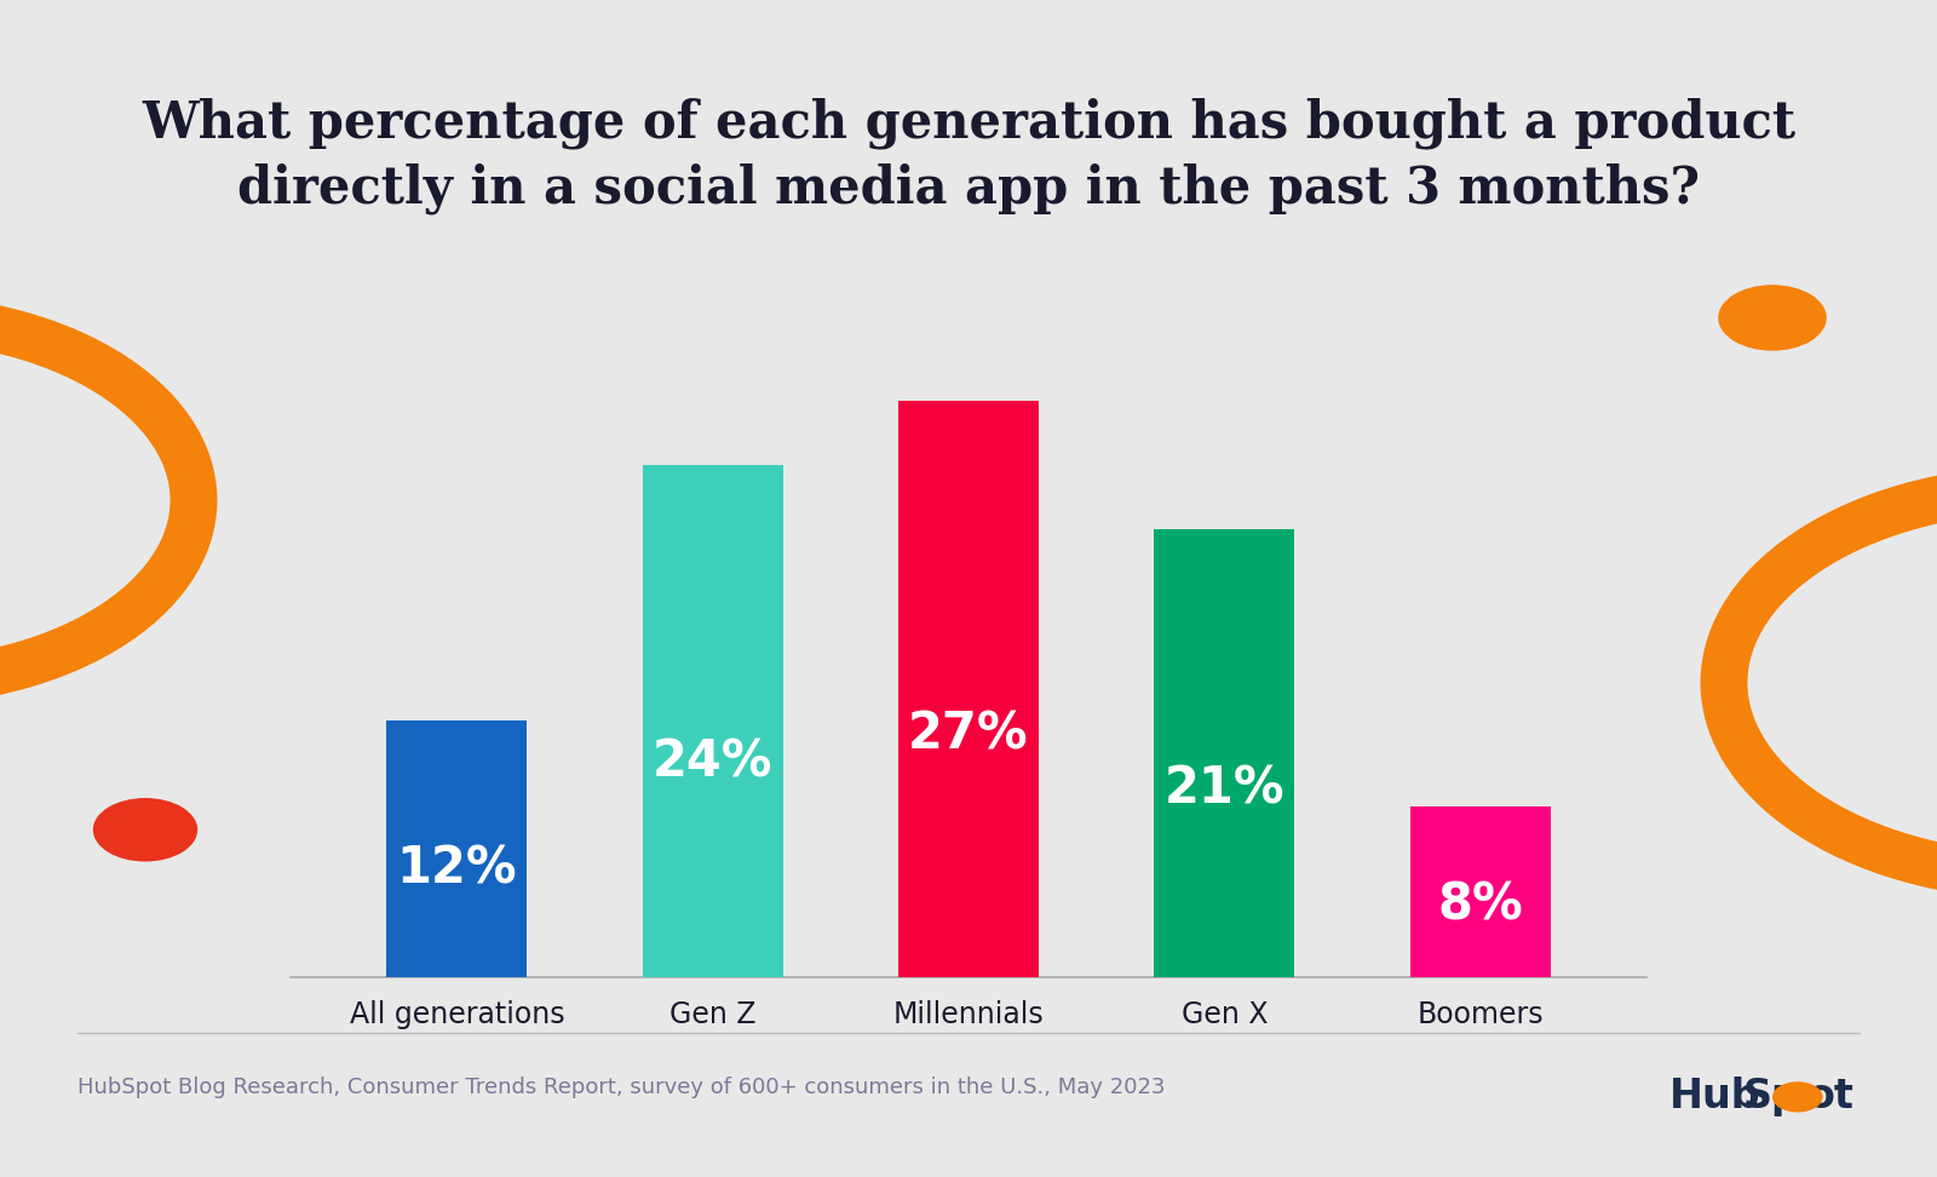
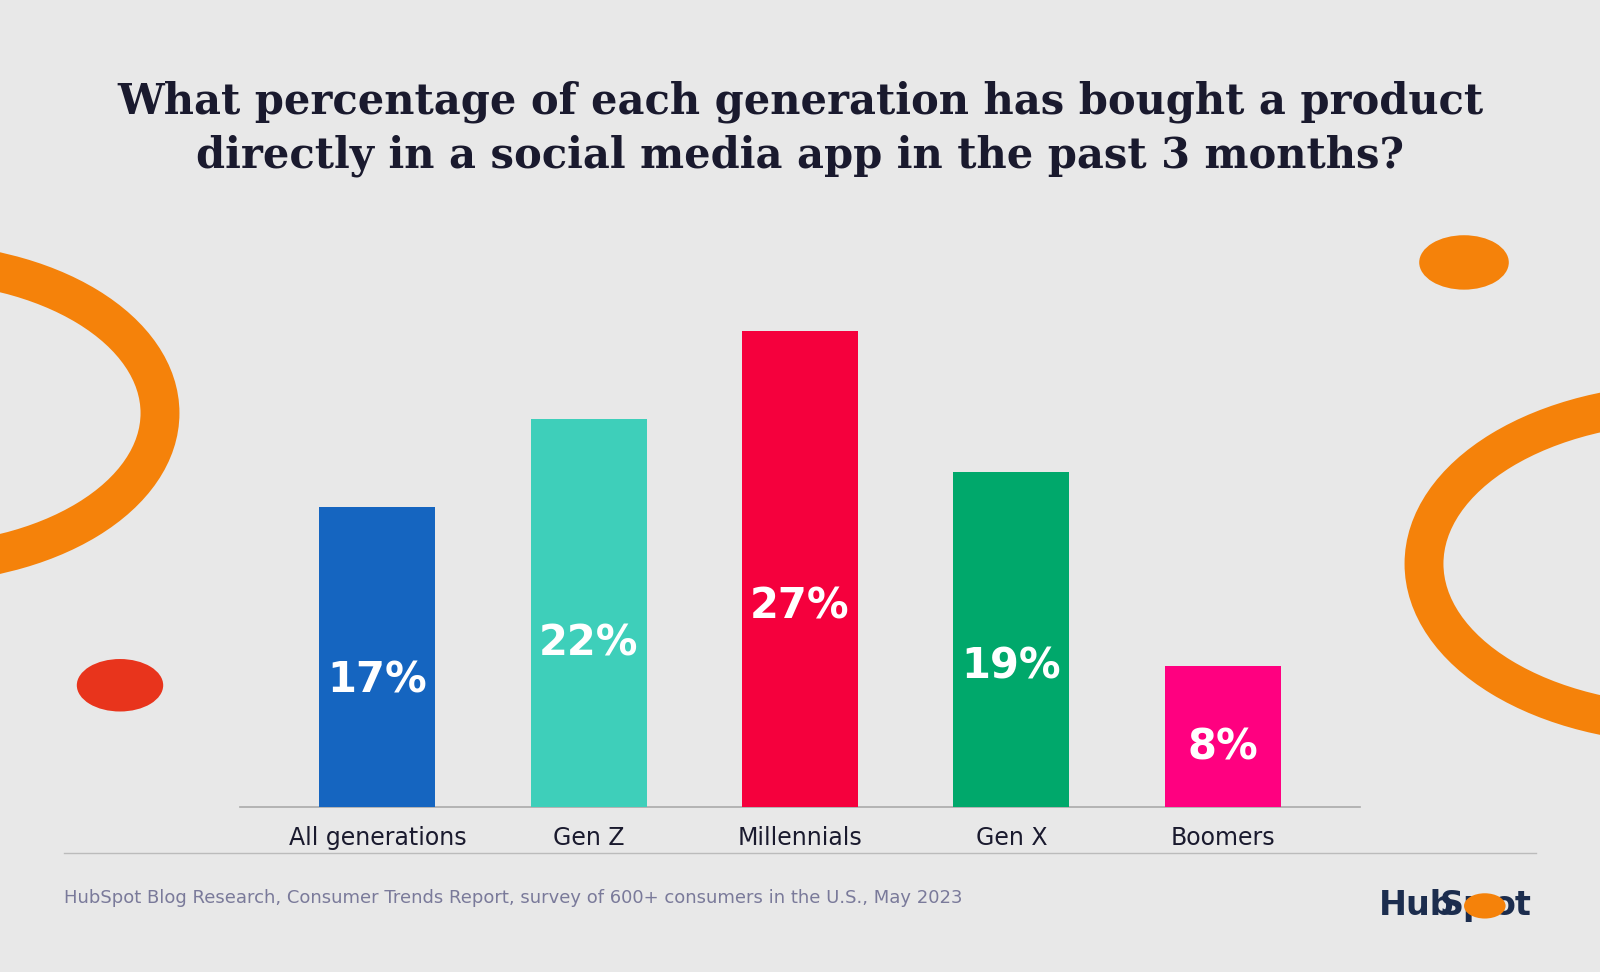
All generations: 12% -> 17%
Gen Z: 24% -> 22%
Gen X: 21% -> 19%
